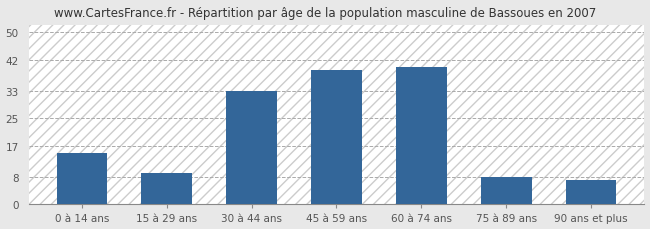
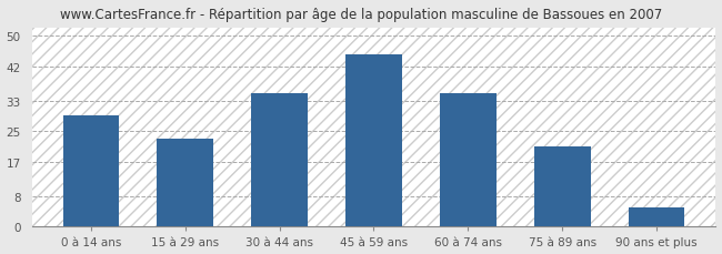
0 à 14 ans: 15 -> 29
15 à 29 ans: 9 -> 23
30 à 44 ans: 33 -> 35
45 à 59 ans: 39 -> 45
60 à 74 ans: 40 -> 35
75 à 89 ans: 8 -> 21
90 ans et plus: 7 -> 5
